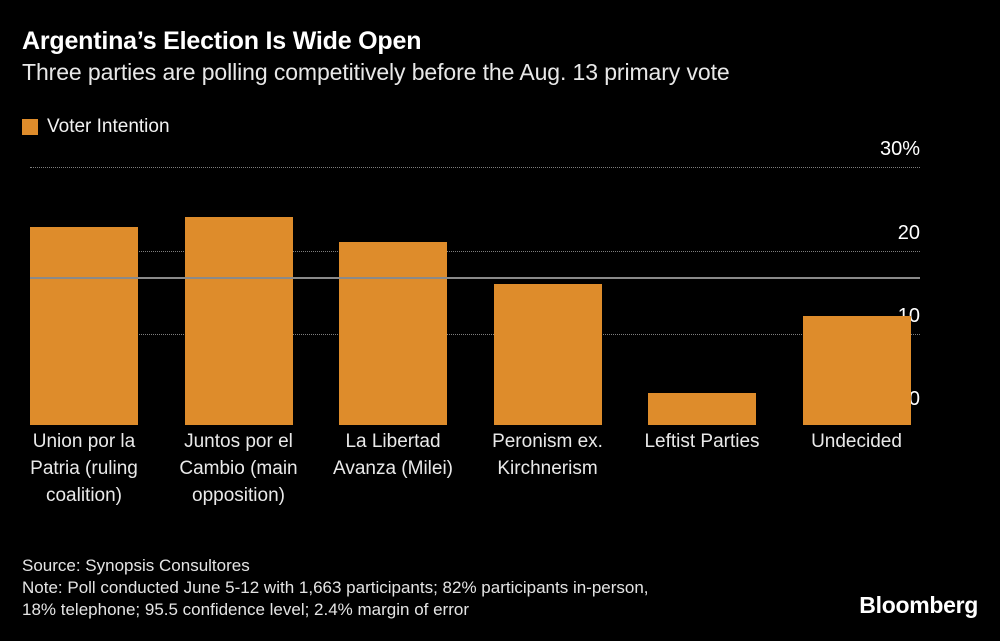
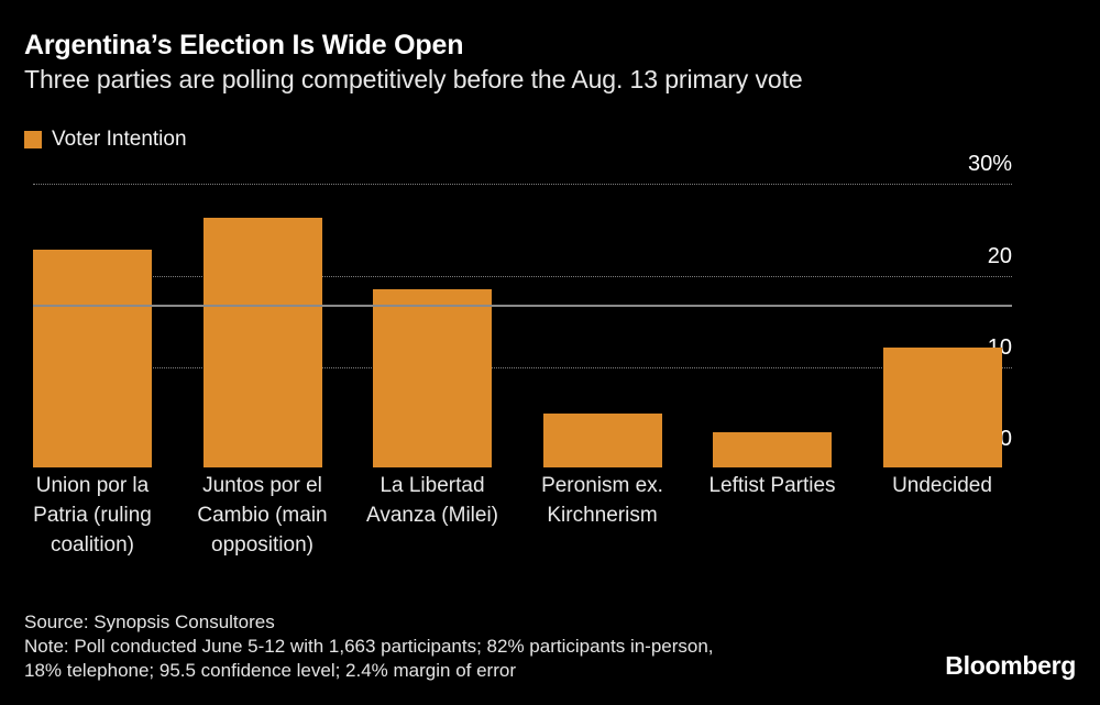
Juntos por el Cambio (main opposition): 25% -> 27%
La Libertad Avanza (Milei): 22% -> 20%
Peronism ex. Kirchnerism: 17% -> 6%
